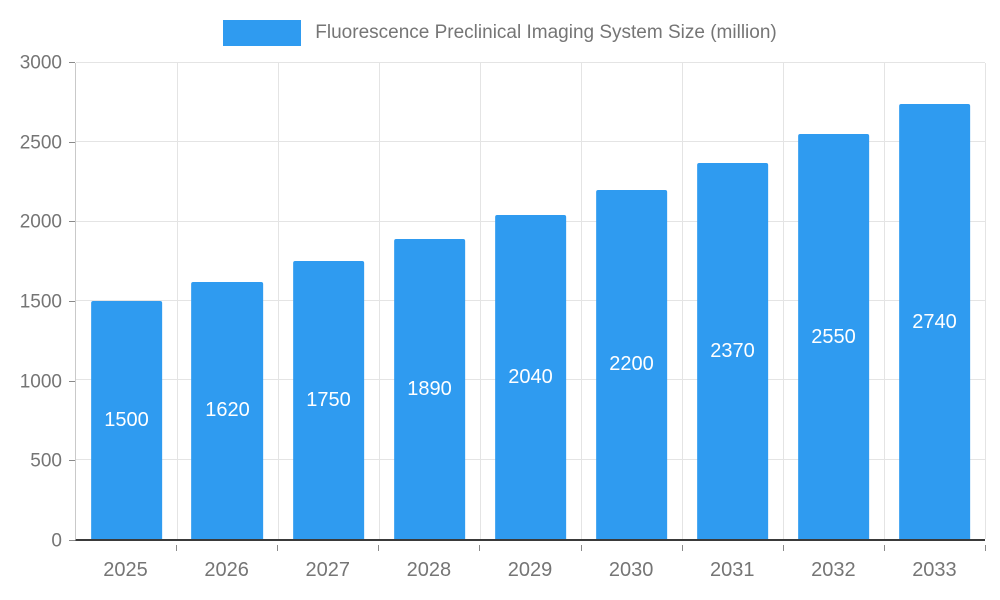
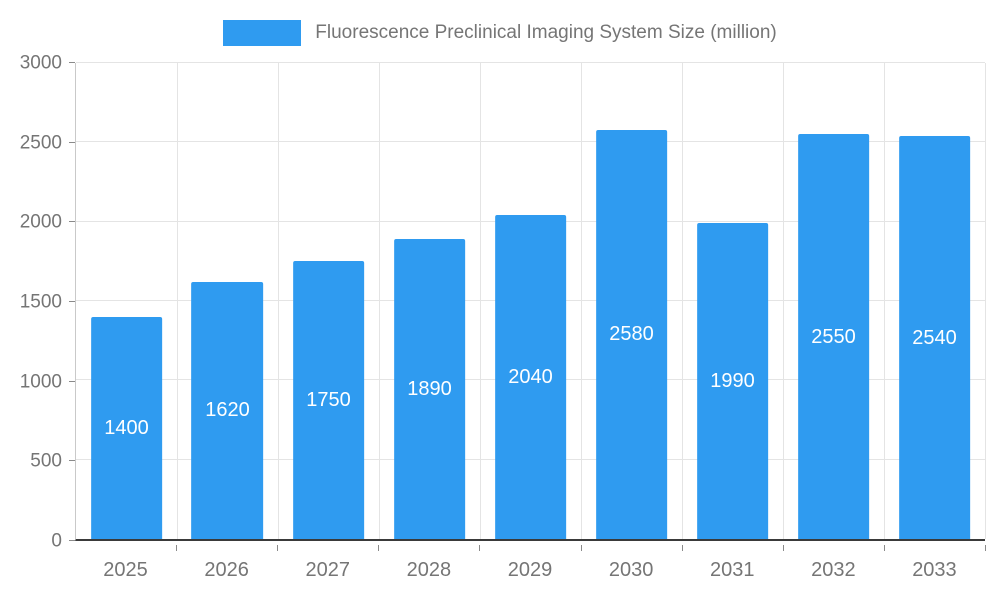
2025: 1500 -> 1400
2030: 2200 -> 2580
2031: 2370 -> 1990
2033: 2740 -> 2540
